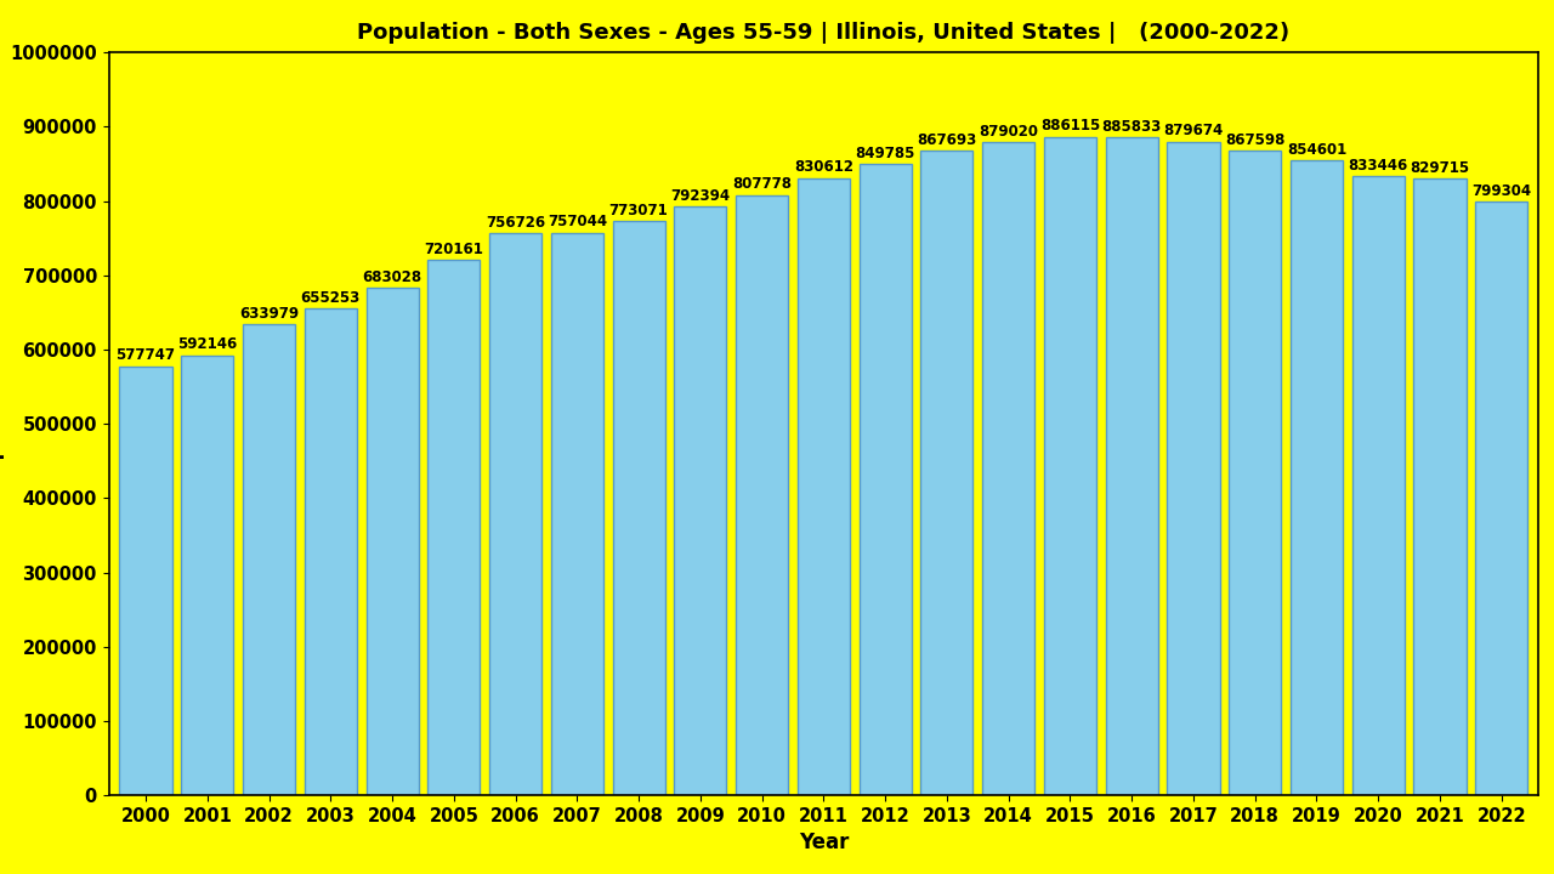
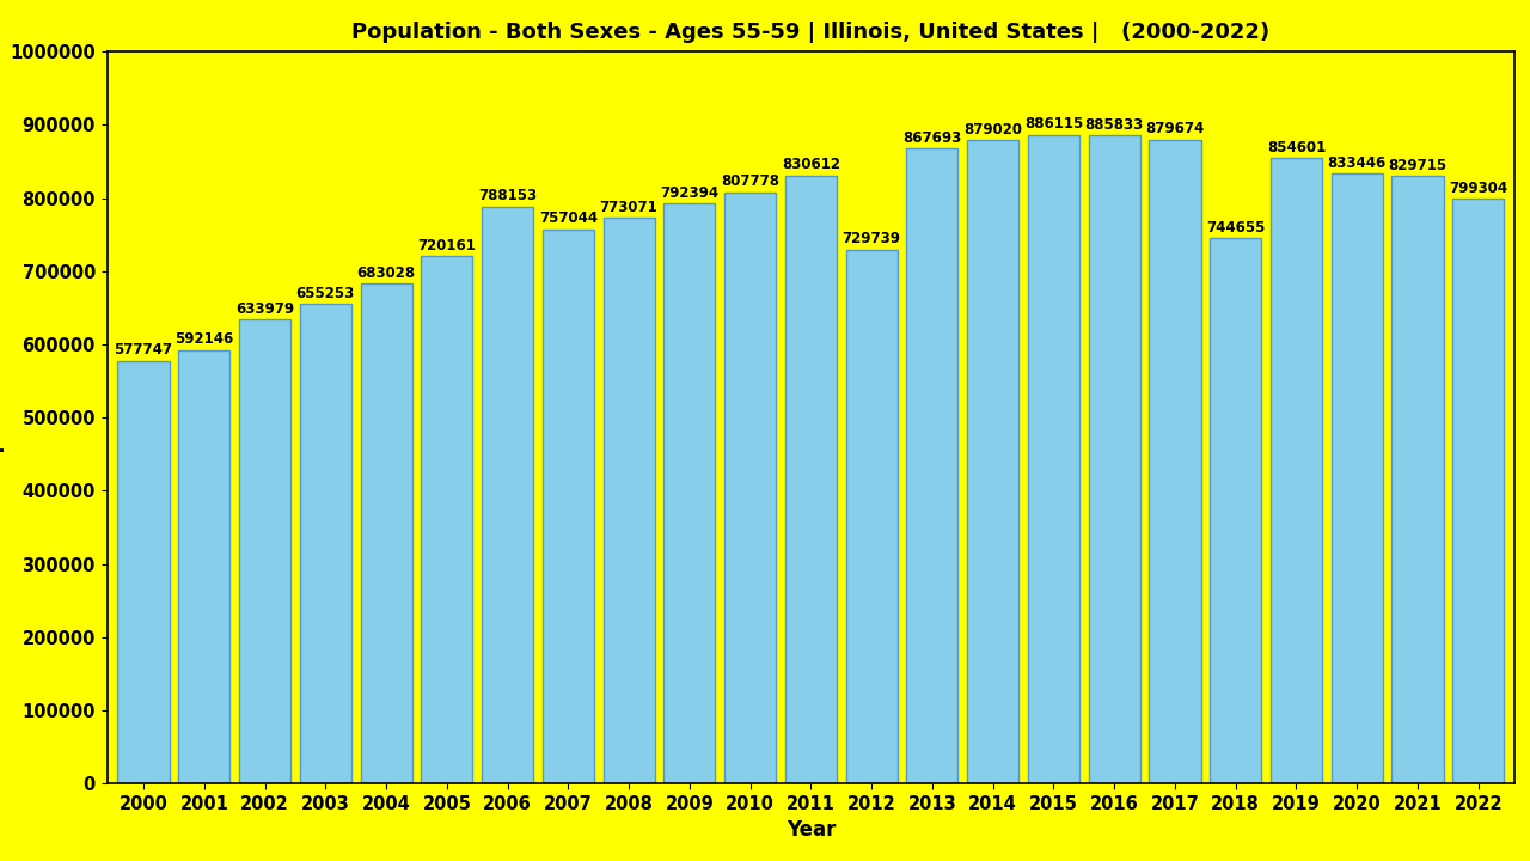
2006: 756726 -> 788153
2012: 849785 -> 729739
2018: 867598 -> 744655
